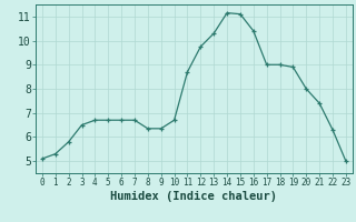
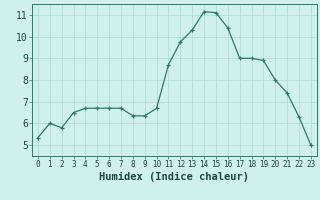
0: 5.10 -> 5.35
1: 5.30 -> 6.00
